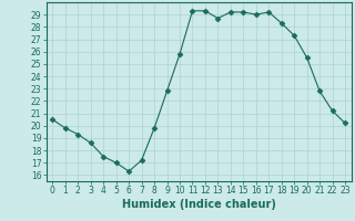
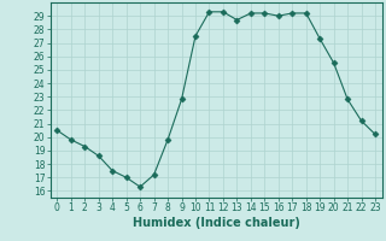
10: 25.8 -> 27.5
18: 28.3 -> 29.2
